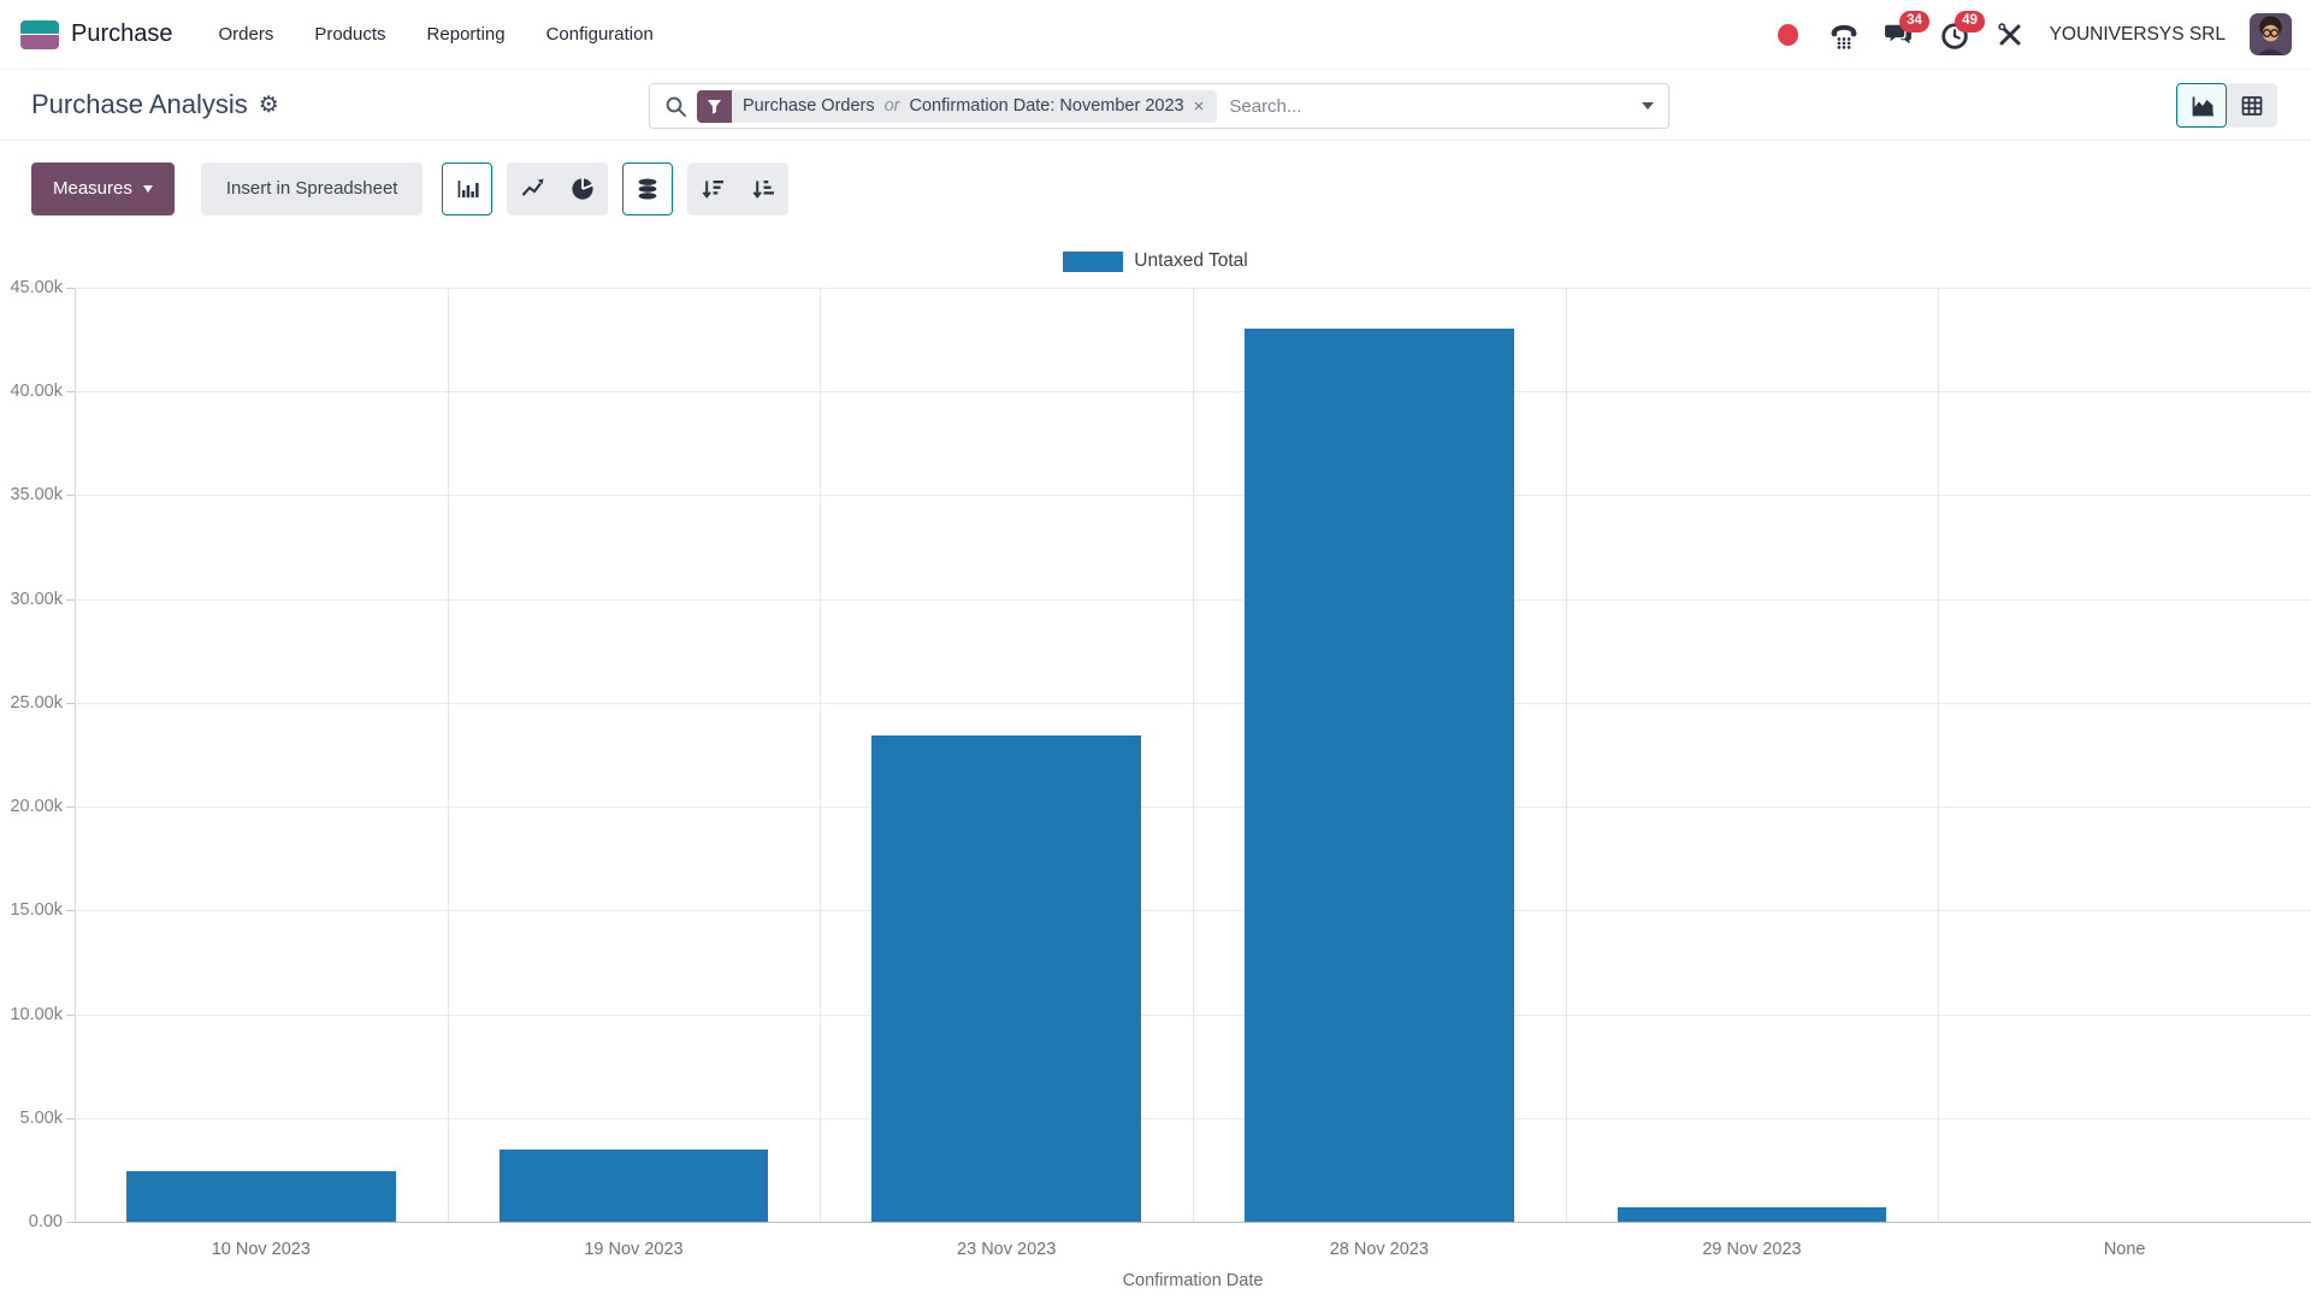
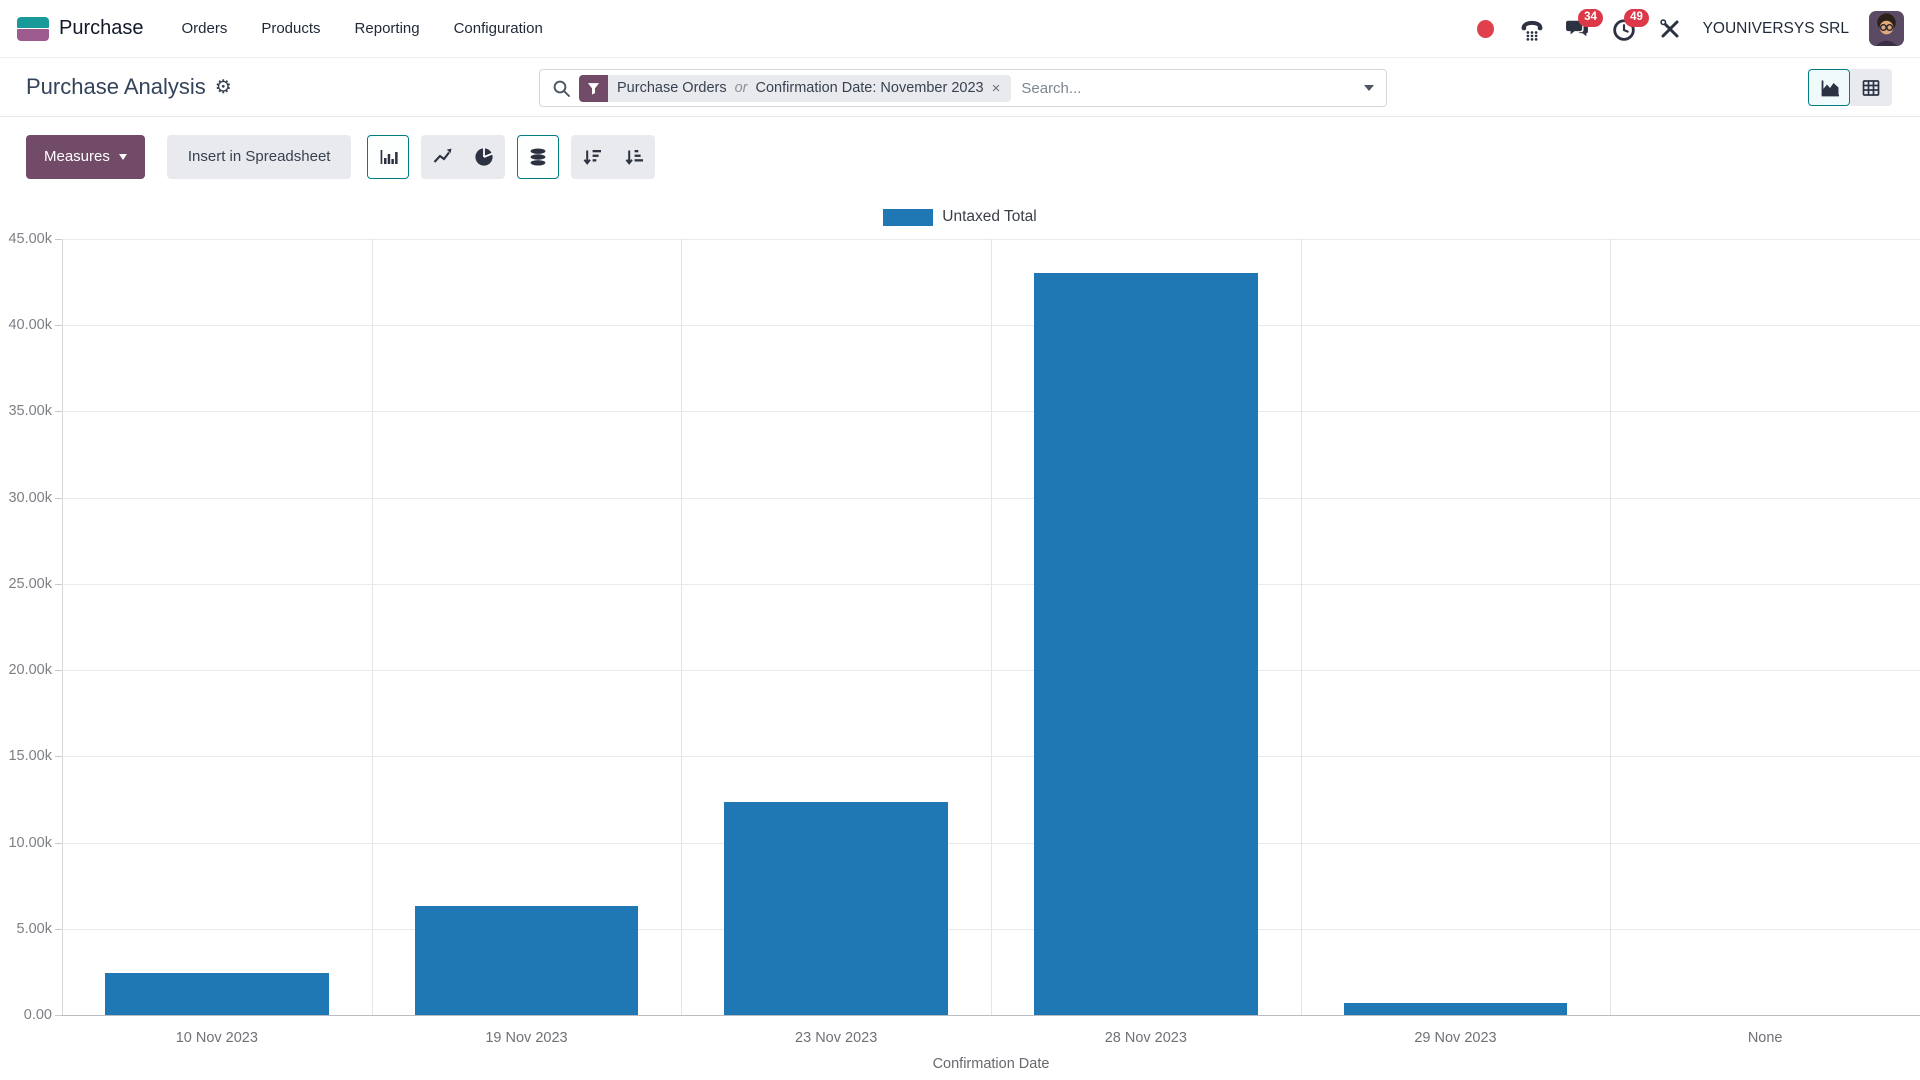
19 Nov 2023: 3.5k -> 6.3k
23 Nov 2023: 23.4k -> 12.3k
